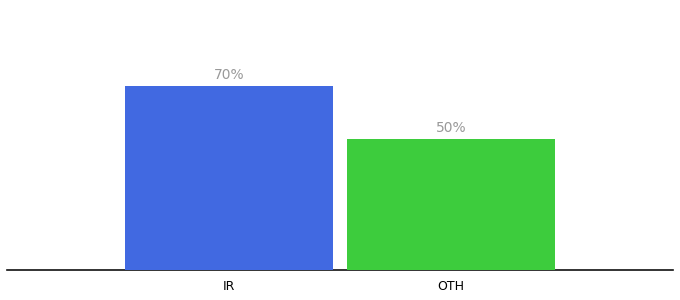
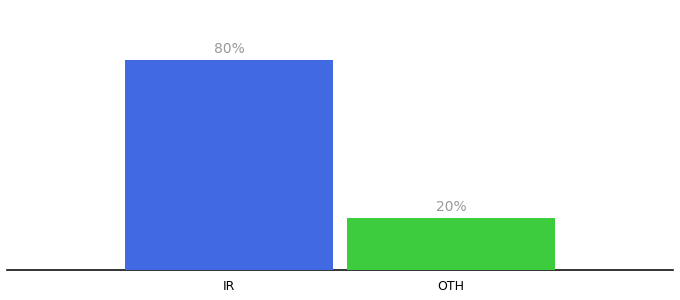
IR: 70% -> 80%
OTH: 50% -> 20%
